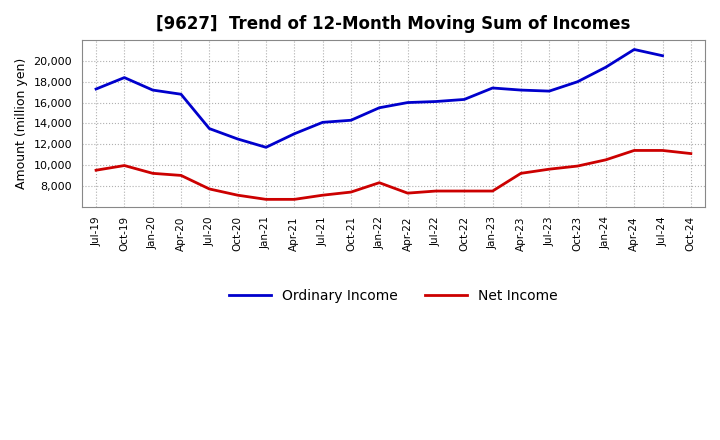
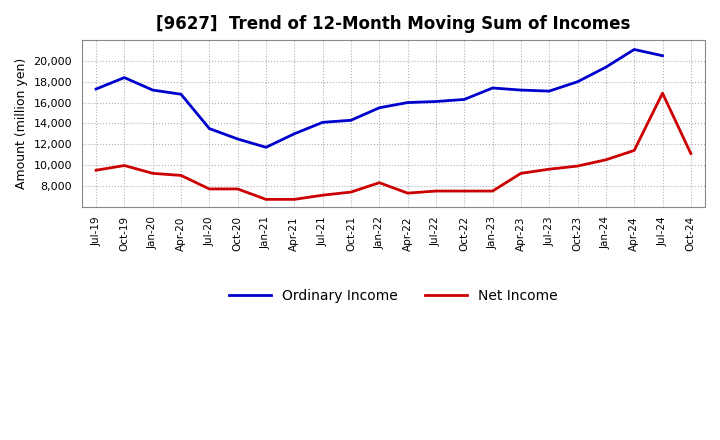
Net Income/Oct-20: 7,100 -> 7,700
Net Income/Jul-24: 11,400 -> 16,900
